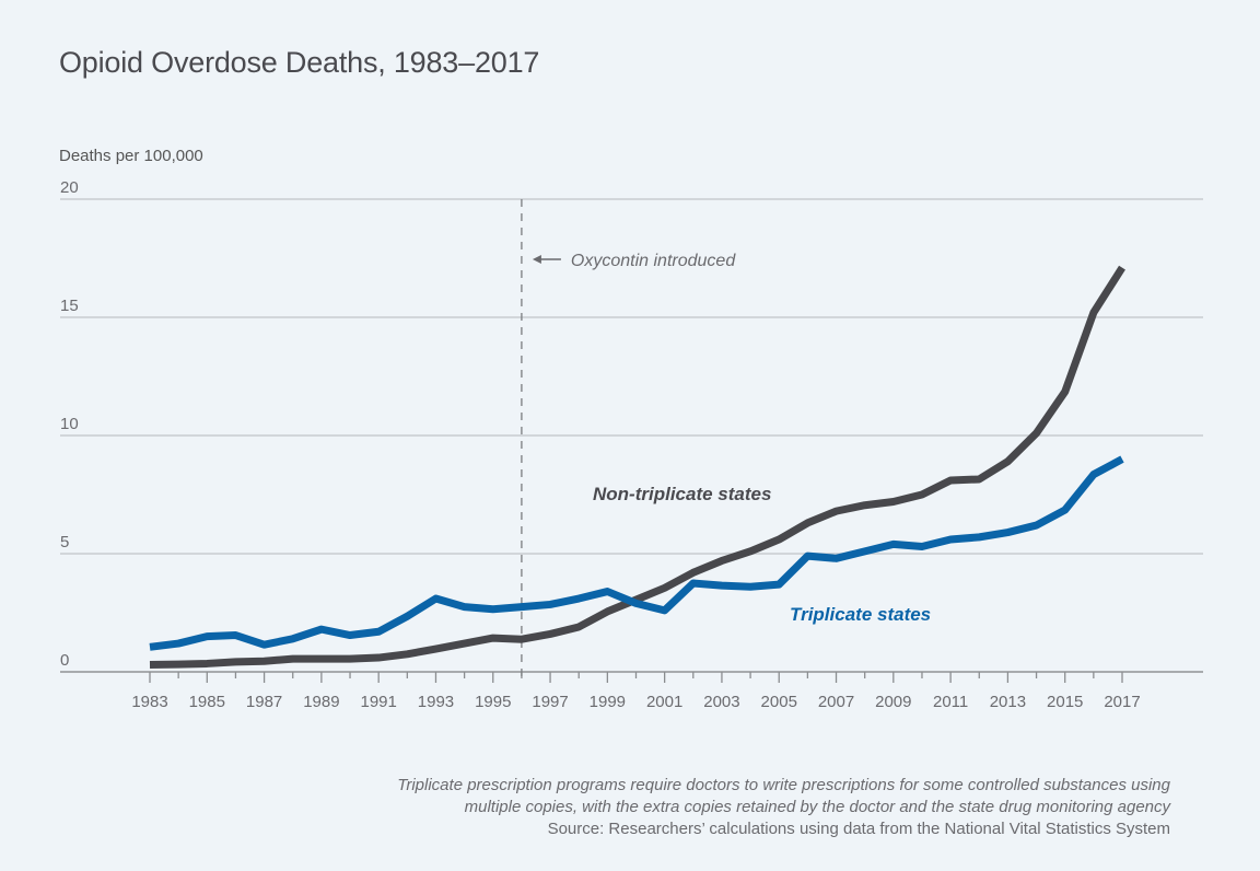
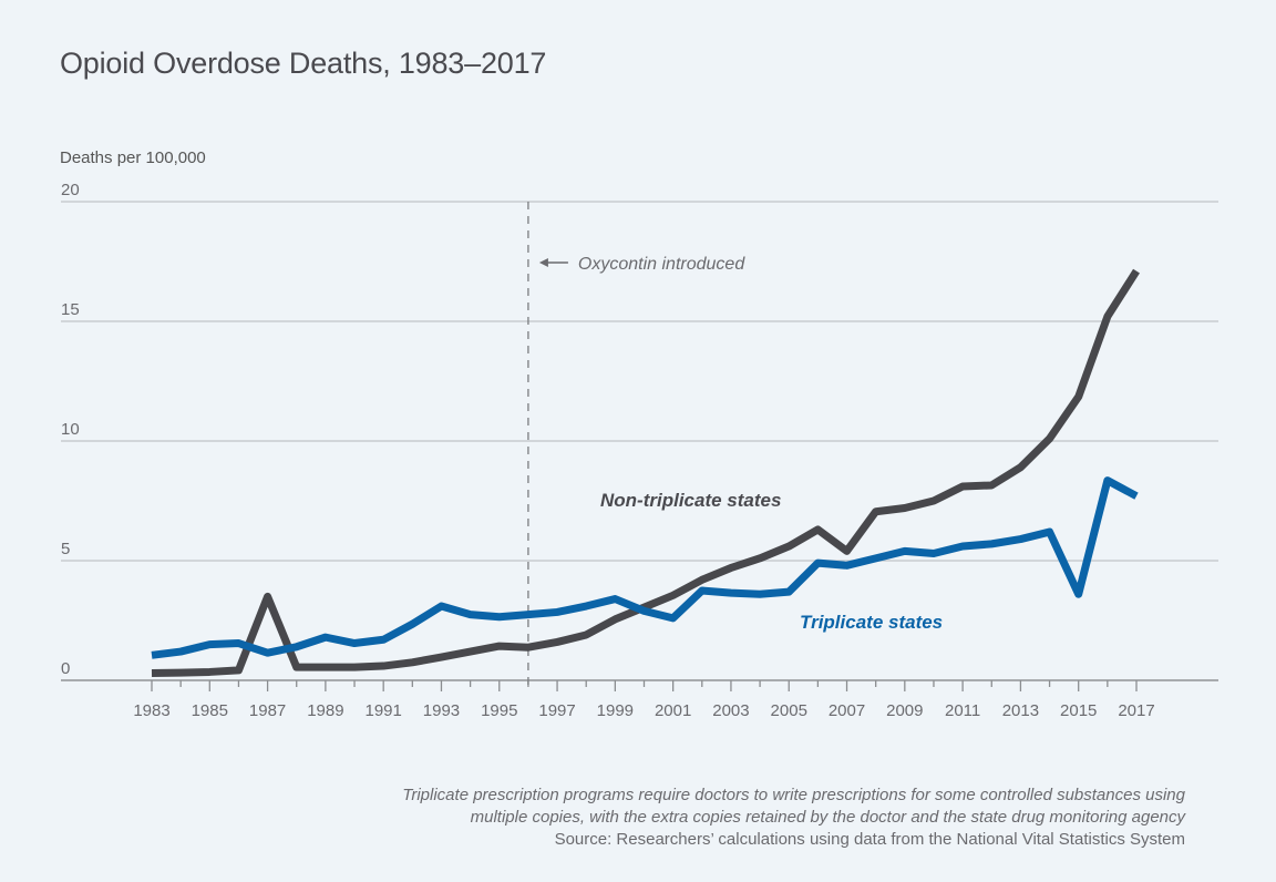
Non-triplicate states/1987: 0.5 -> 3.5
Non-triplicate states/2007: 6.8 -> 5.4
Triplicate states/2015: 6.8 -> 3.6
Triplicate states/2017: 9.0 -> 7.7
